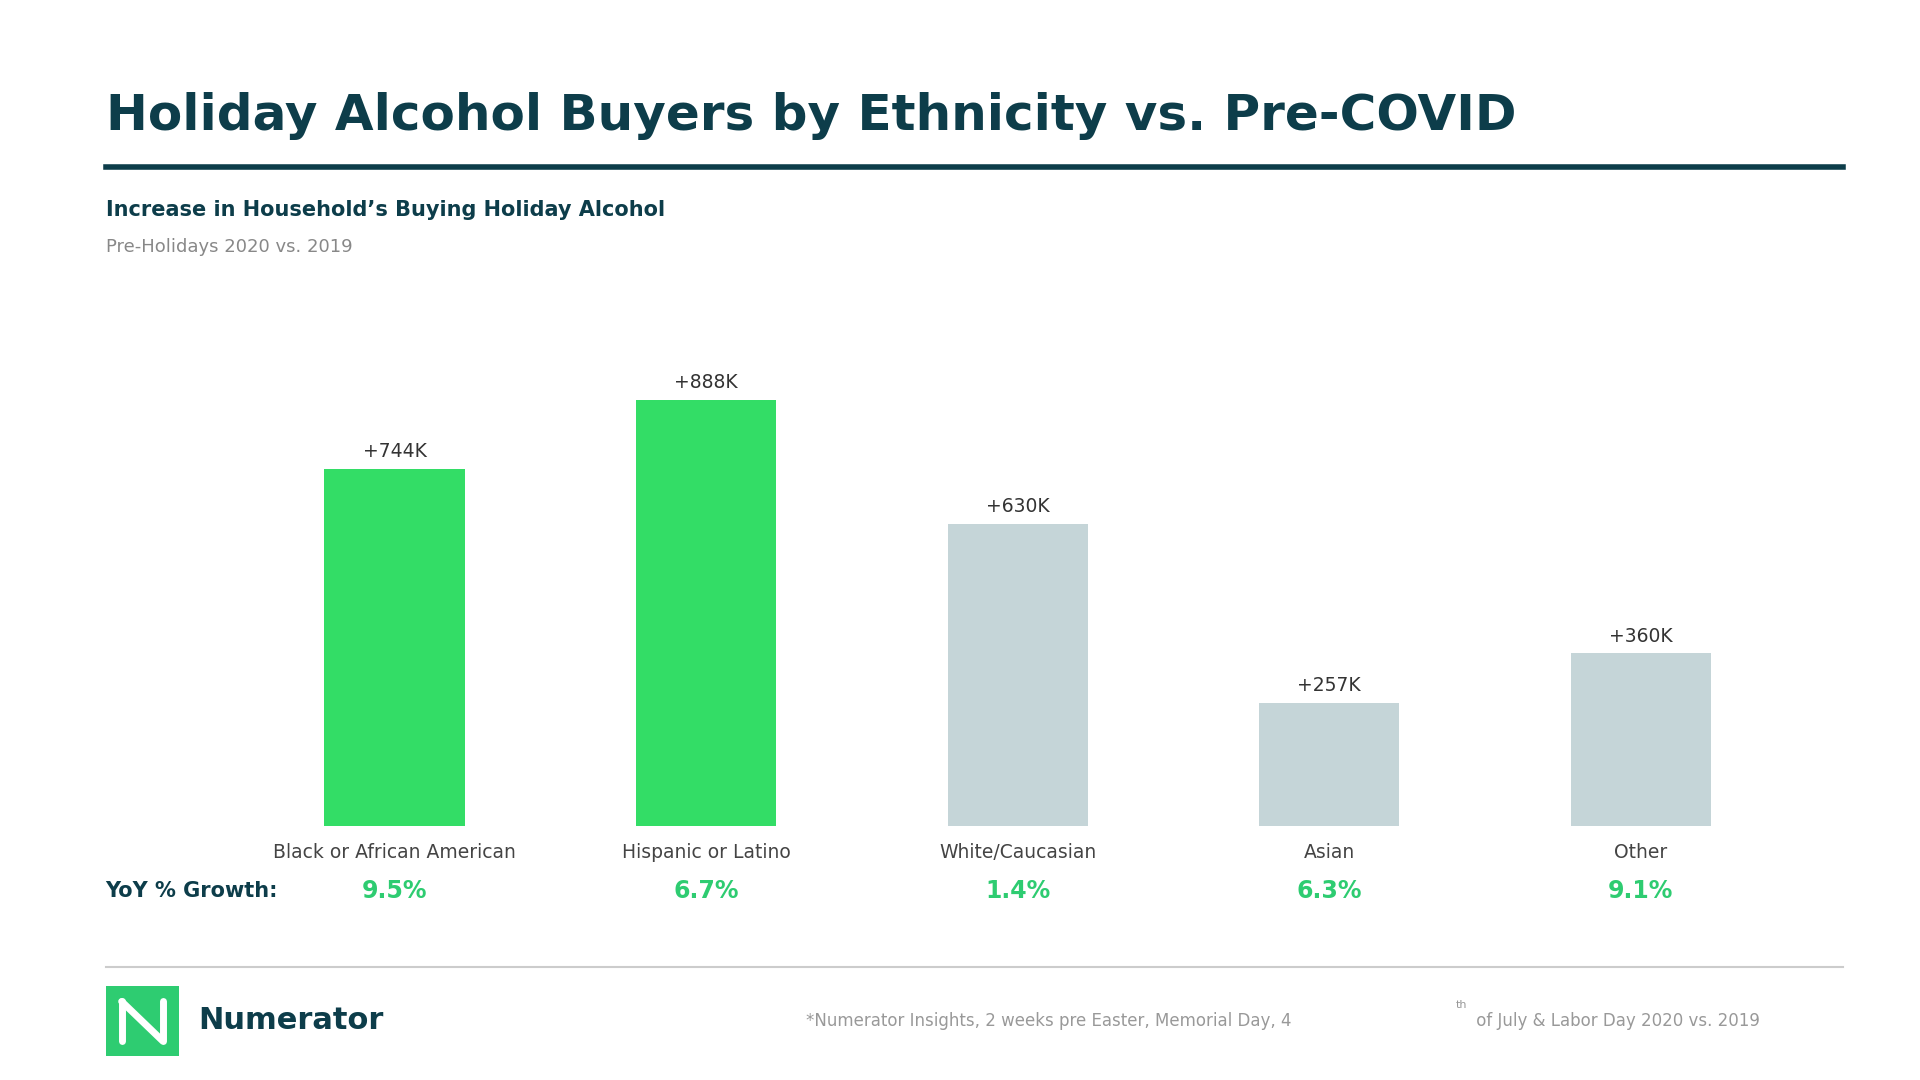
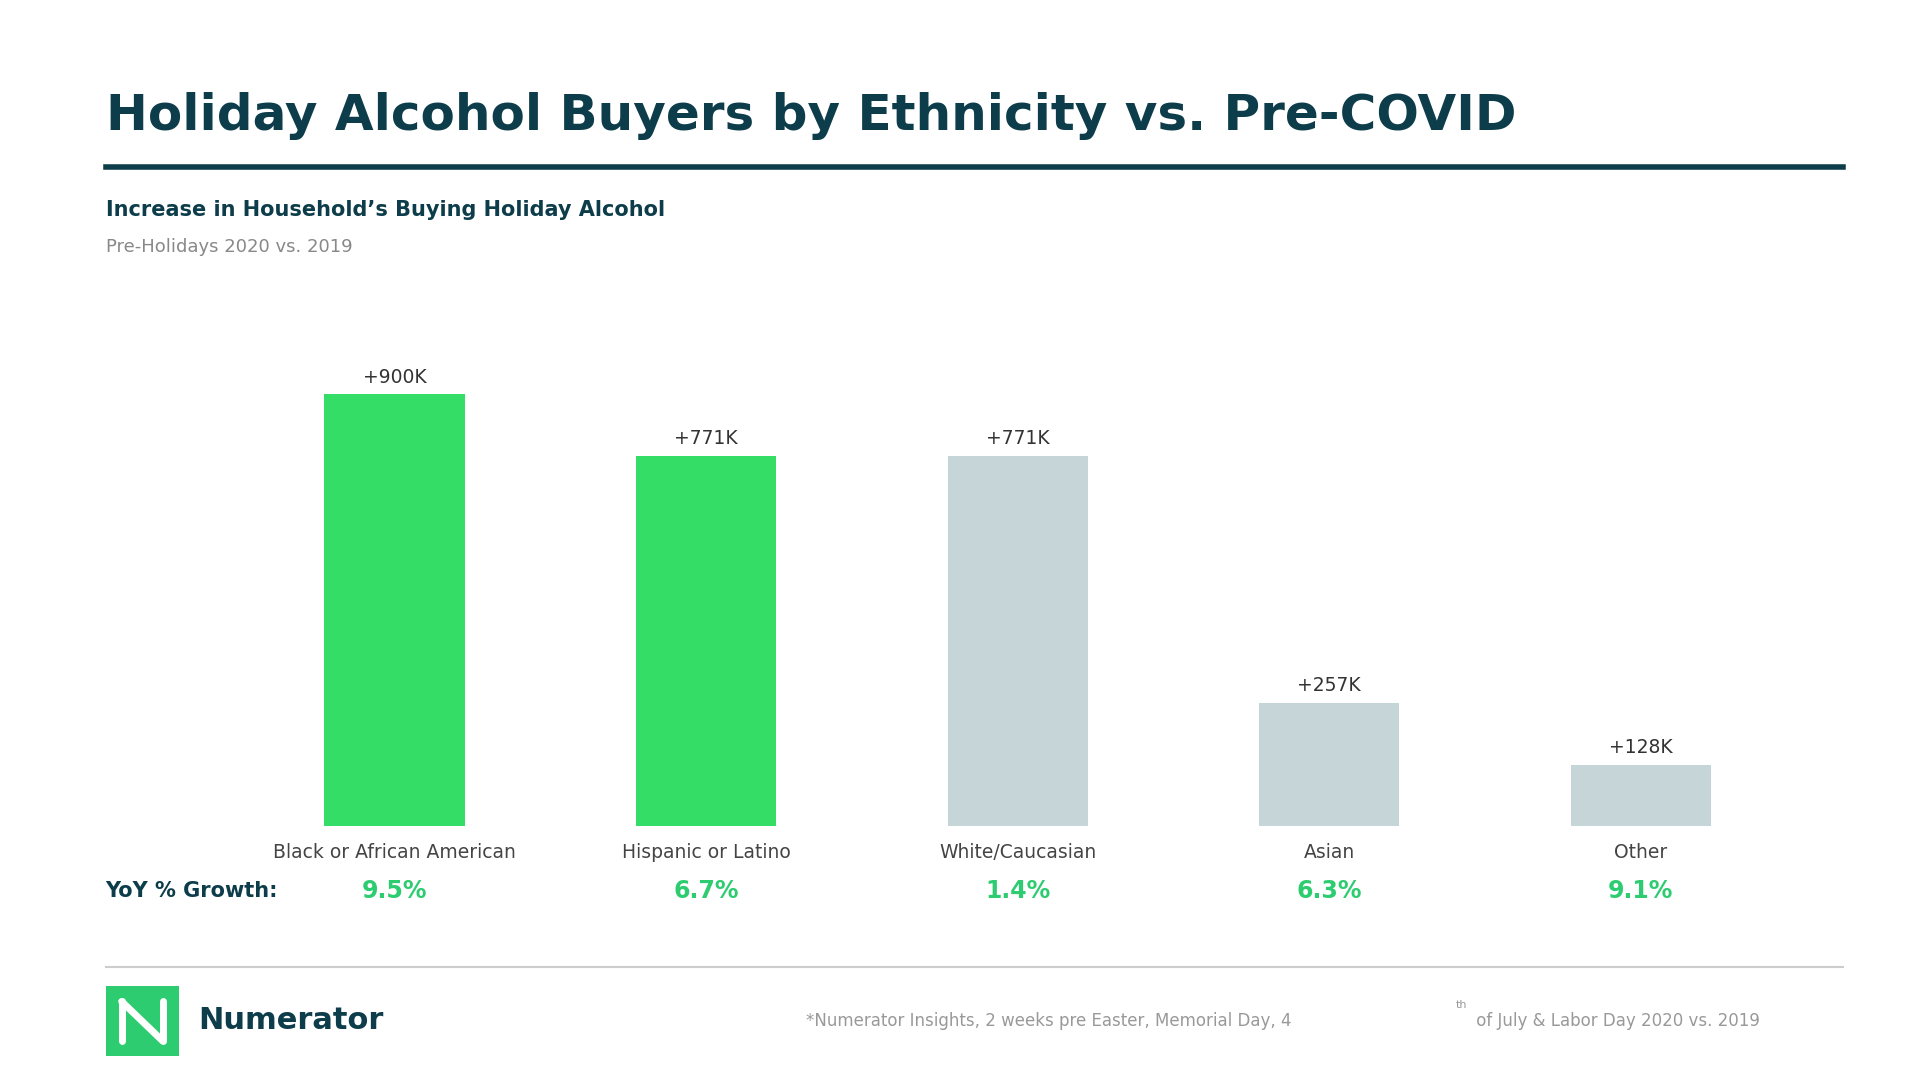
Black or African American: +744K -> +900K
Hispanic or Latino: +888K -> +771K
White/Caucasian: +630K -> +771K
Other: +360K -> +128K
